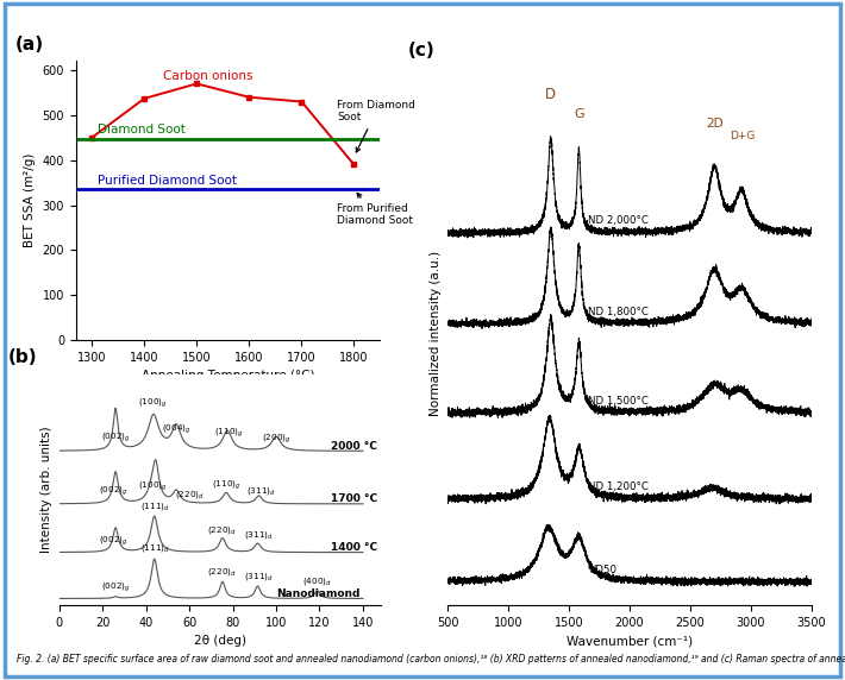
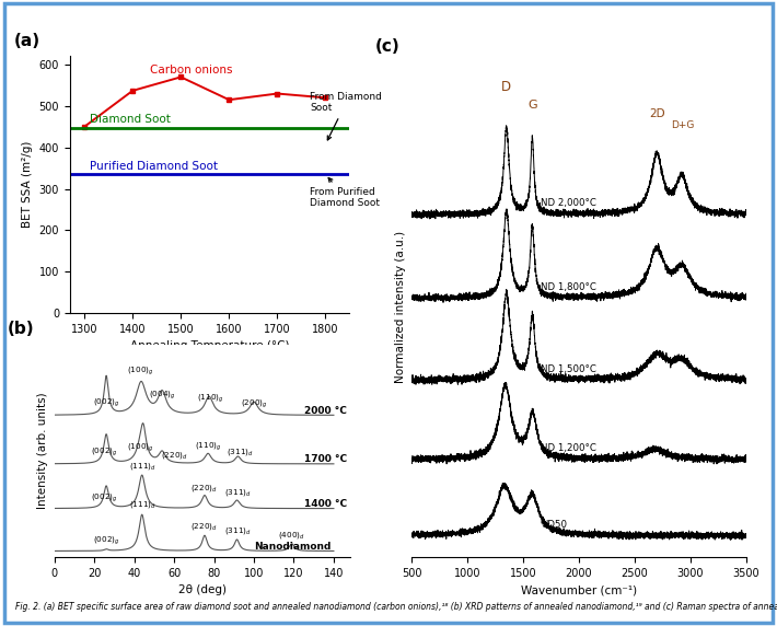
1600: 540 -> 515
1800: 390 -> 520
